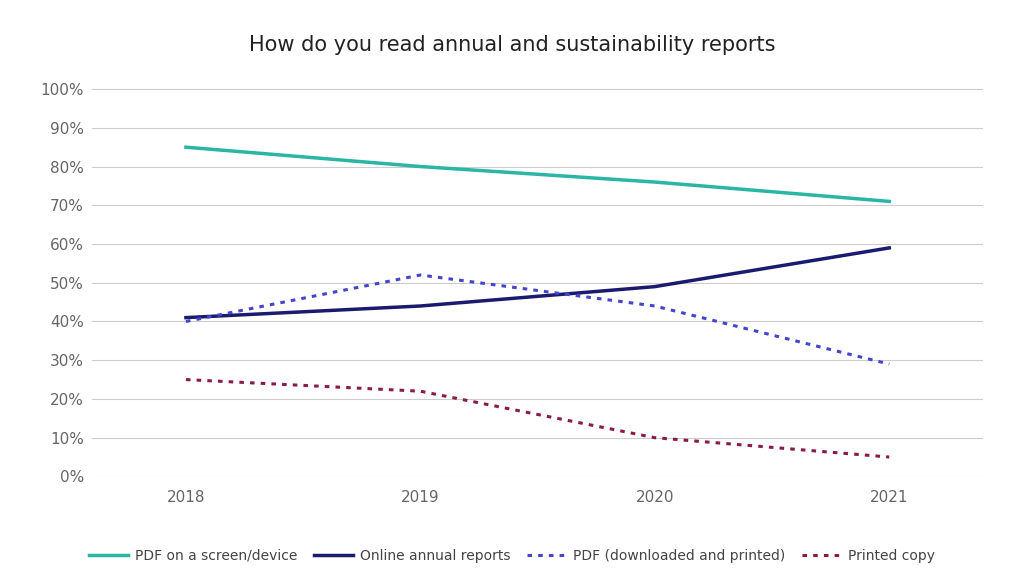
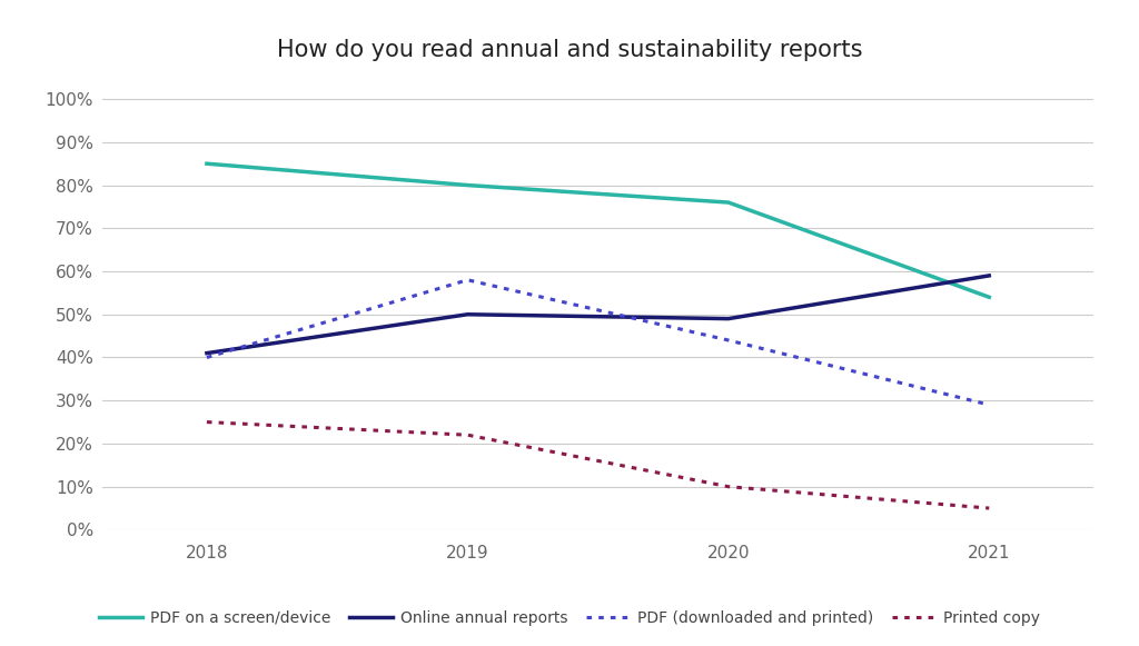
Online annual reports/2019: 44% -> 50%
PDF (downloaded and printed)/2019: 52% -> 58%
PDF on a screen/device/2021: 71% -> 54%
